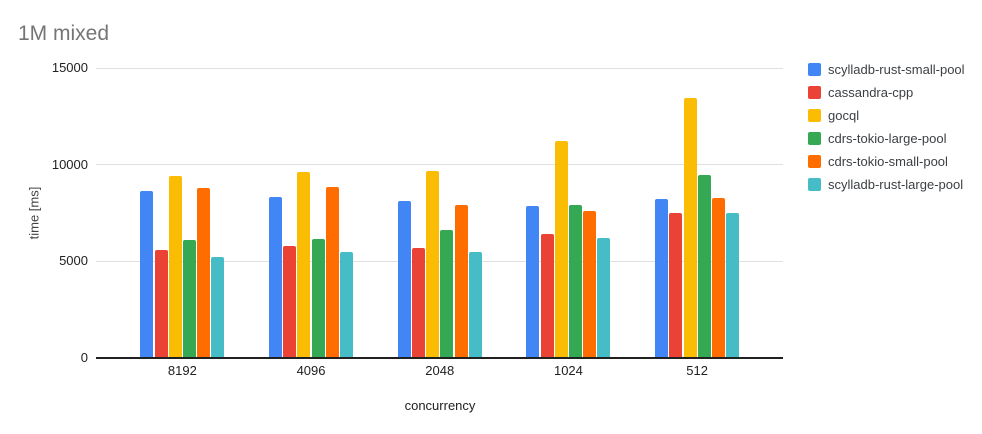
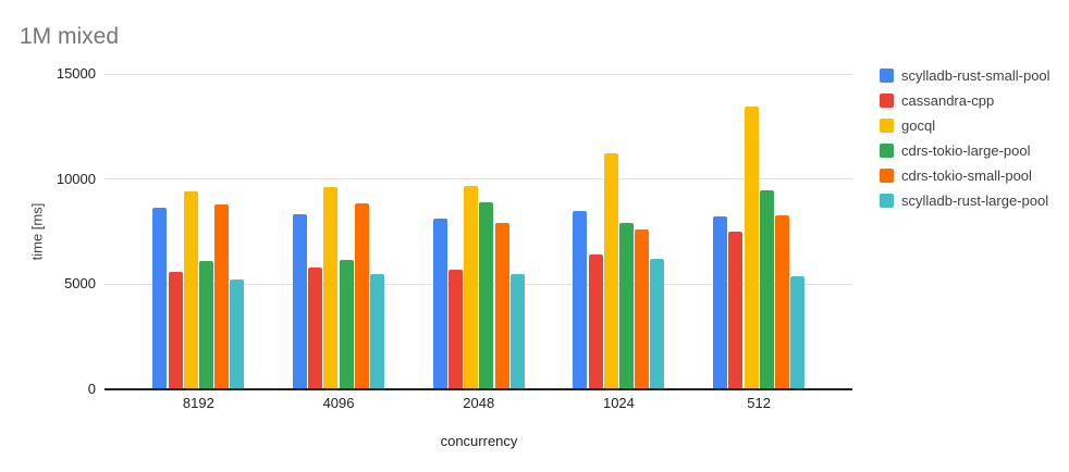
cdrs-tokio-large-pool/2048: 6600 -> 8900
scylladb-rust-small-pool/1024: 7900 -> 8500
scylladb-rust-large-pool/512: 7500 -> 5400
